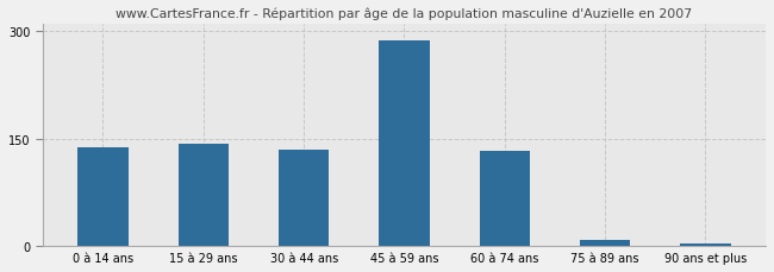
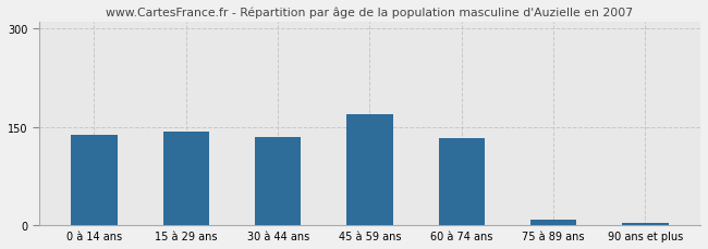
45 à 59 ans: 286 -> 170
